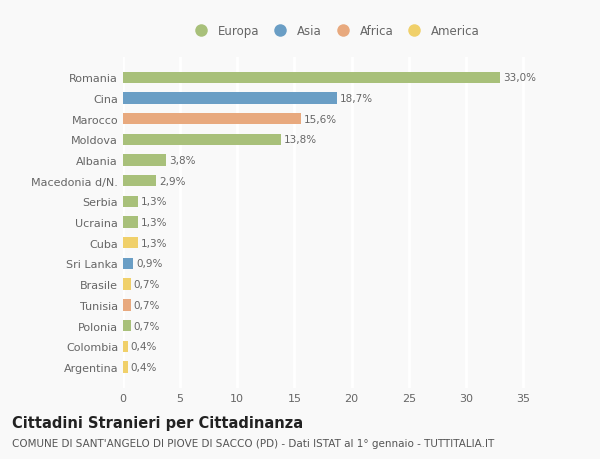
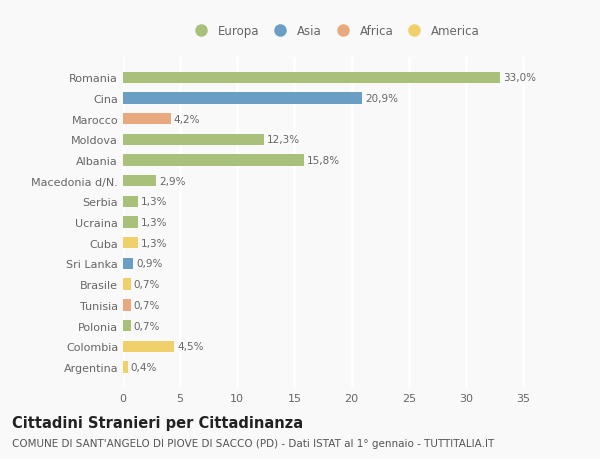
Cina: 18,7% -> 20,9%
Marocco: 15,6% -> 4,2%
Moldova: 13,8% -> 12,3%
Albania: 3,8% -> 15,8%
Colombia: 0,4% -> 4,5%
